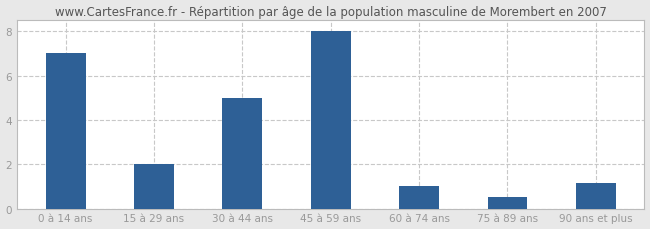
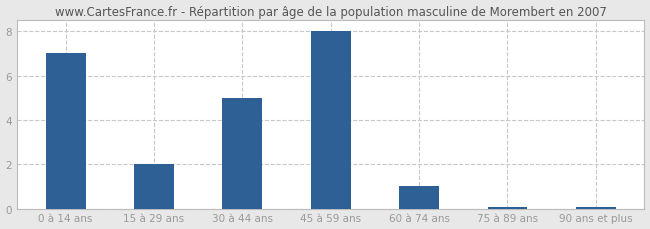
75 à 89 ans: 0.50 -> 0.06
90 ans et plus: 1.15 -> 0.06
